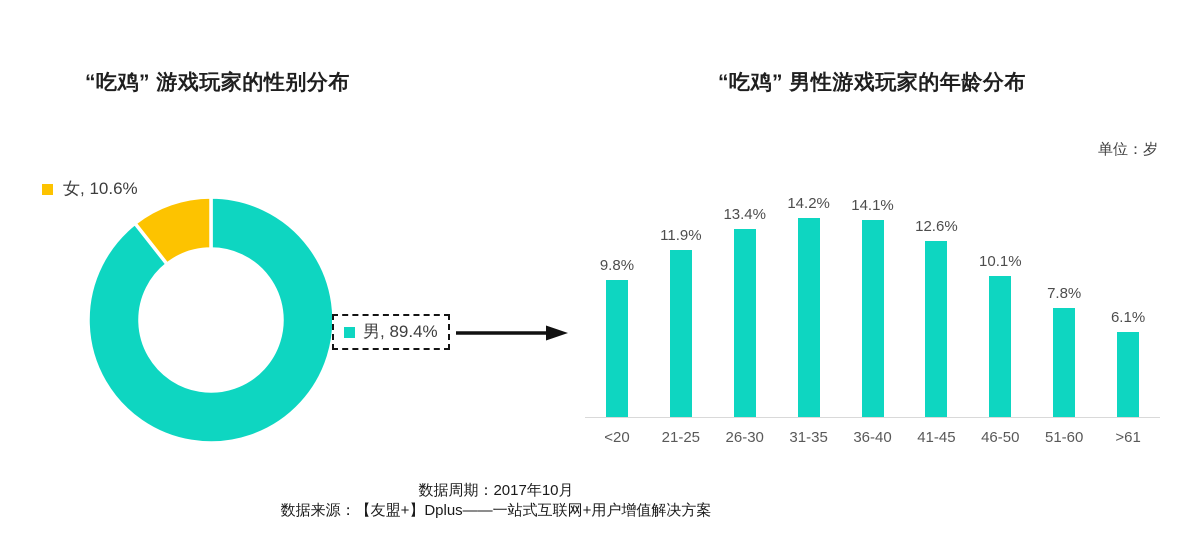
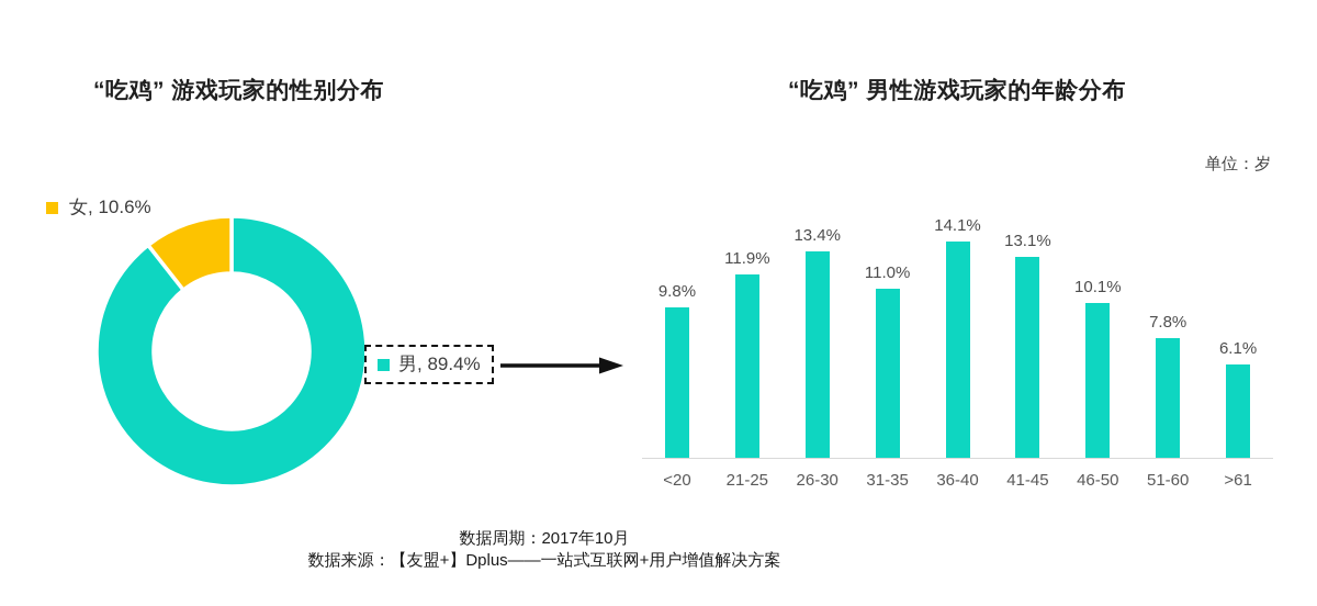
“吃鸡” 男性游戏玩家的年龄分布/31-35: 14.2% -> 11.0%
“吃鸡” 男性游戏玩家的年龄分布/41-45: 12.6% -> 13.1%
